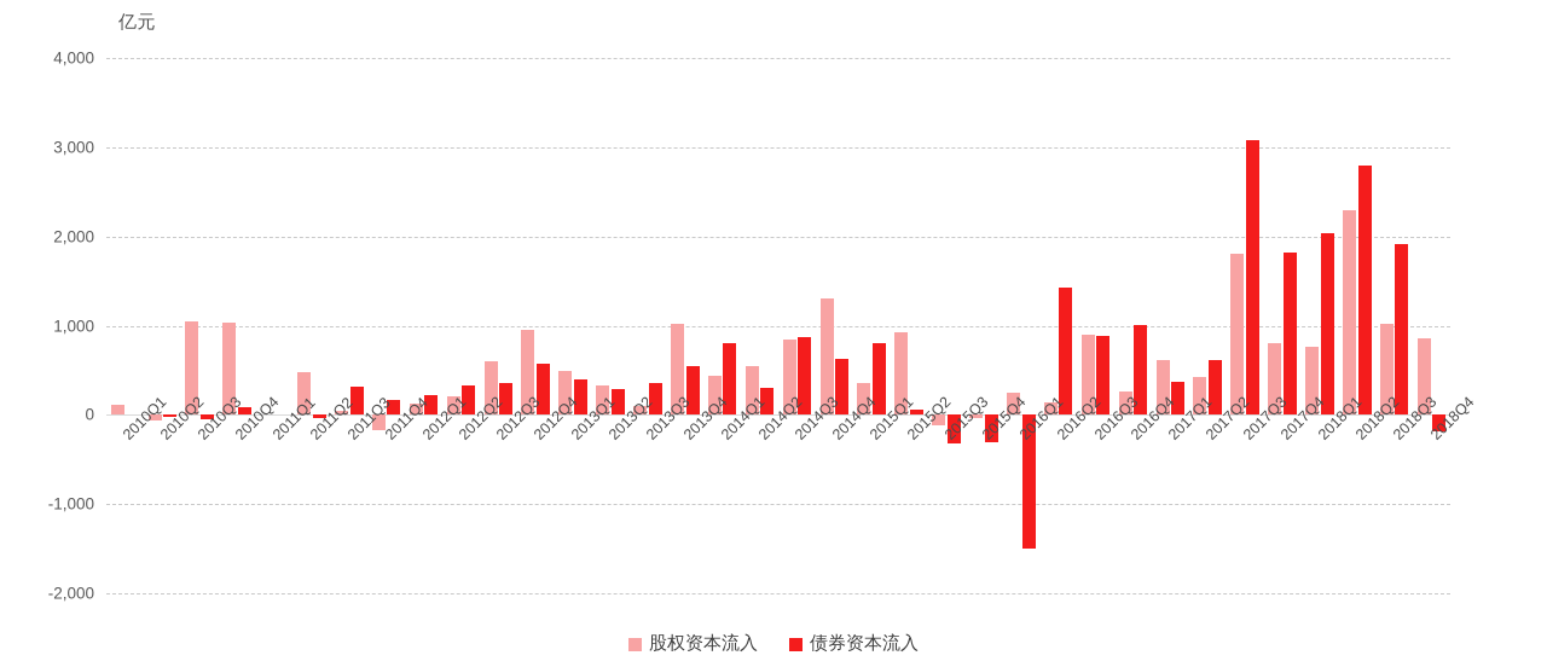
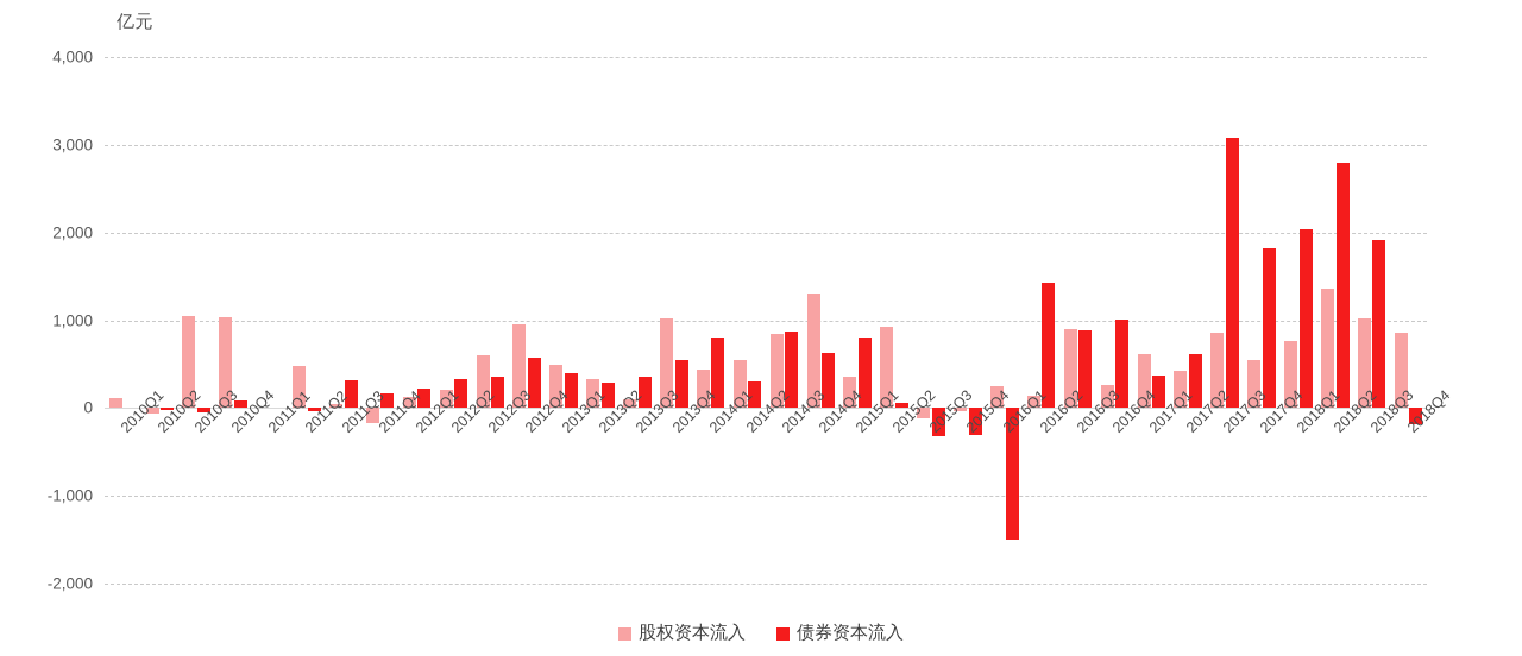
股权资本流入/2017Q3: 1800 -> 900
股权资本流入/2017Q4: 800 -> 600
股权资本流入/2018Q2: 2300 -> 1400
